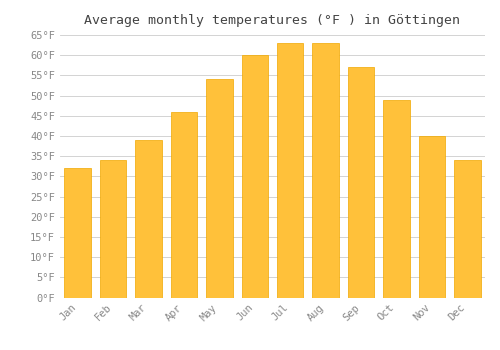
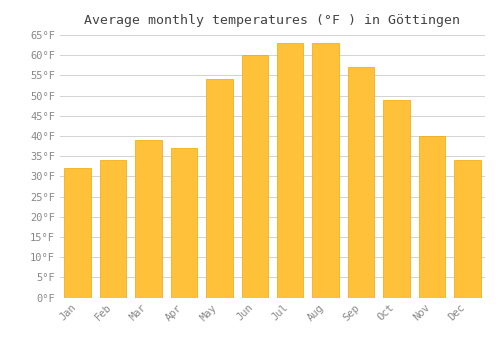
Apr: 46°F -> 37°F
